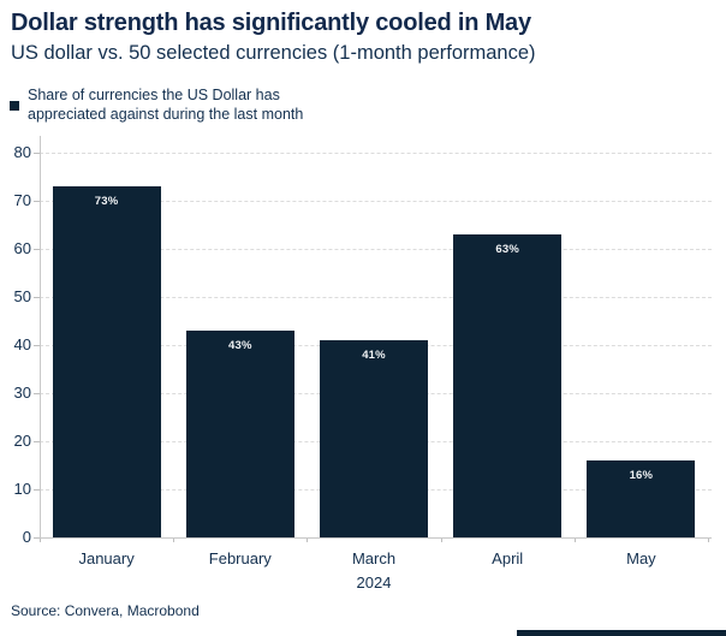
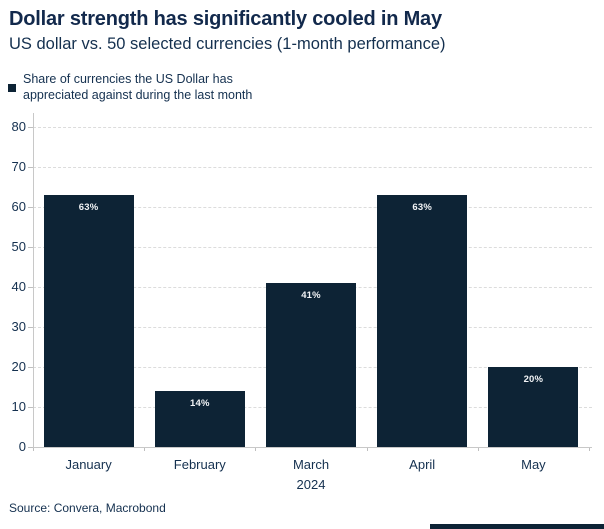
January: 73% -> 63%
February: 43% -> 14%
May: 16% -> 20%
